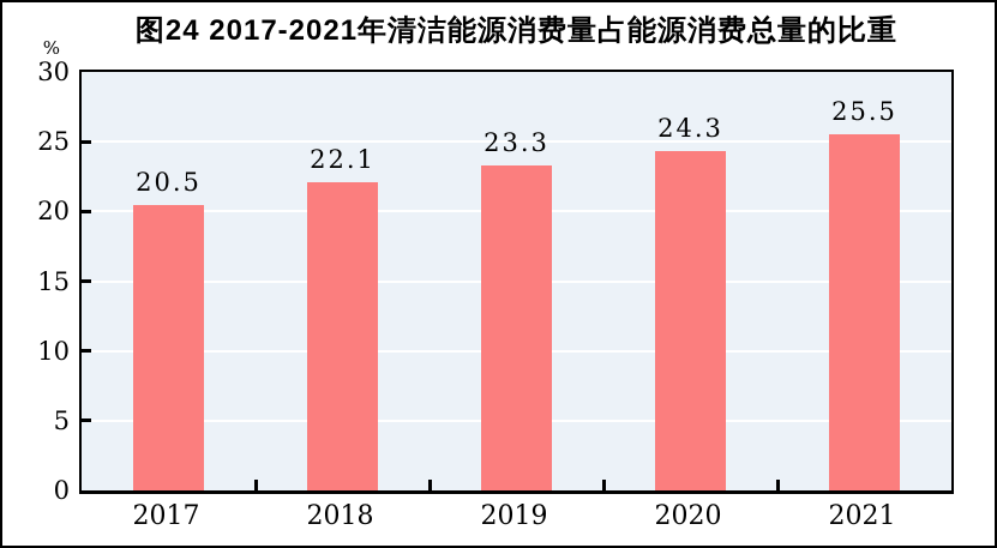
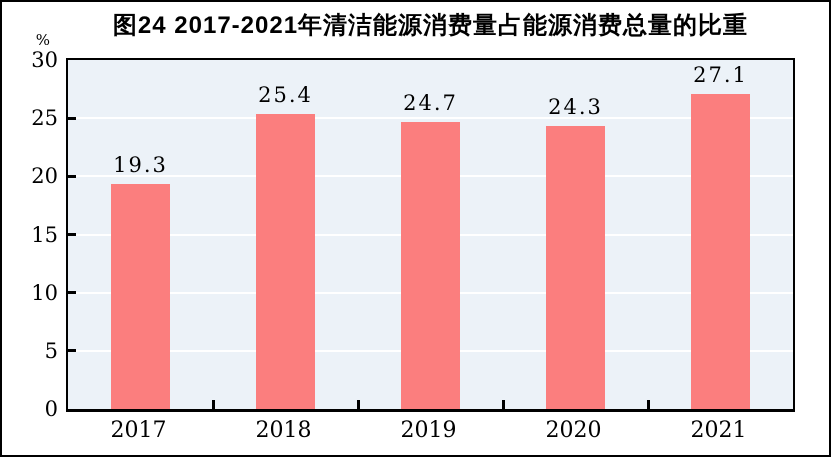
2017: 20.5 -> 19.3
2018: 22.1 -> 25.4
2019: 23.3 -> 24.7
2021: 25.5 -> 27.1
